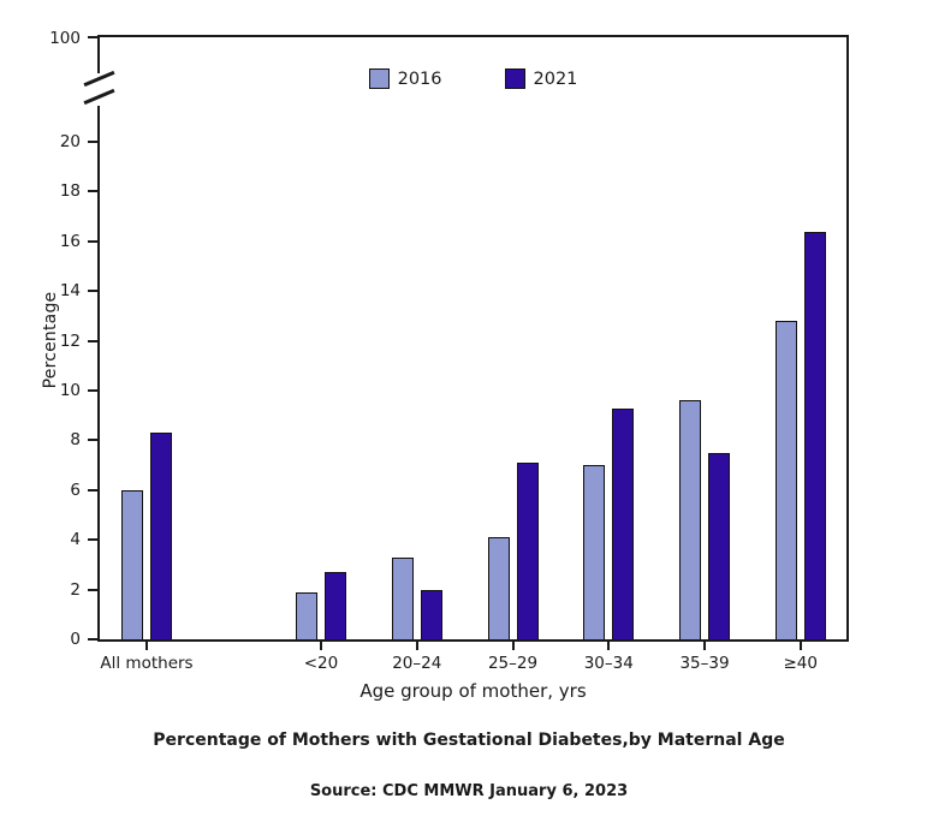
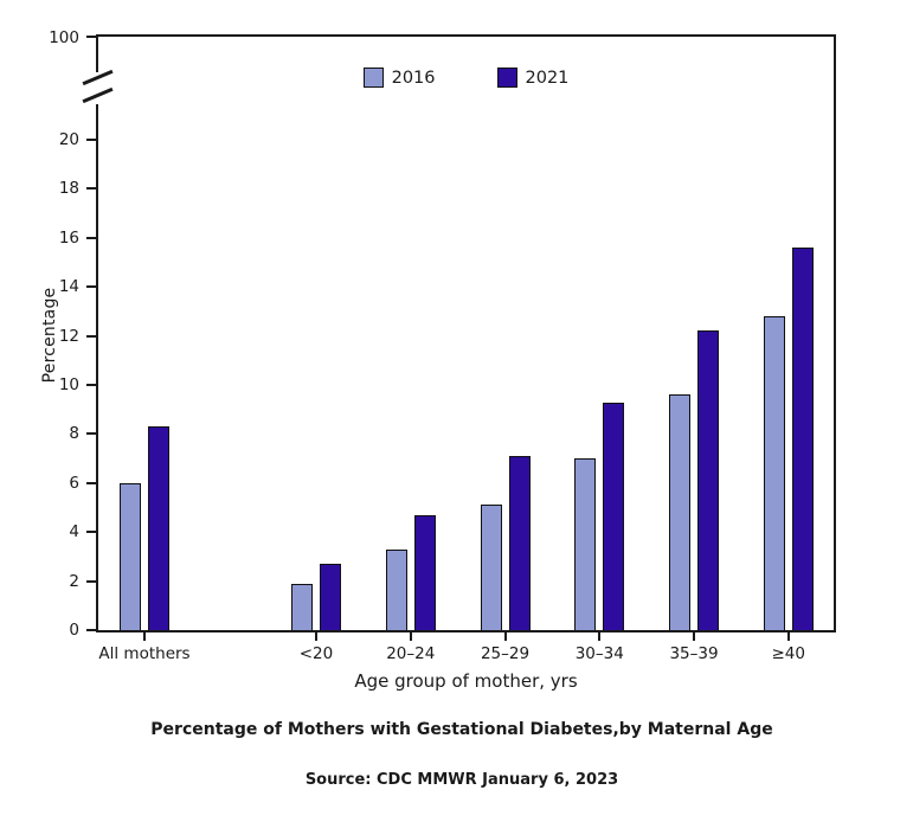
2021/20–24: 2.0 -> 4.7
2016/25–29: 4.1 -> 5.1
2021/35–39: 7.5 -> 12.2
2021/≥40: 16.4 -> 15.6
